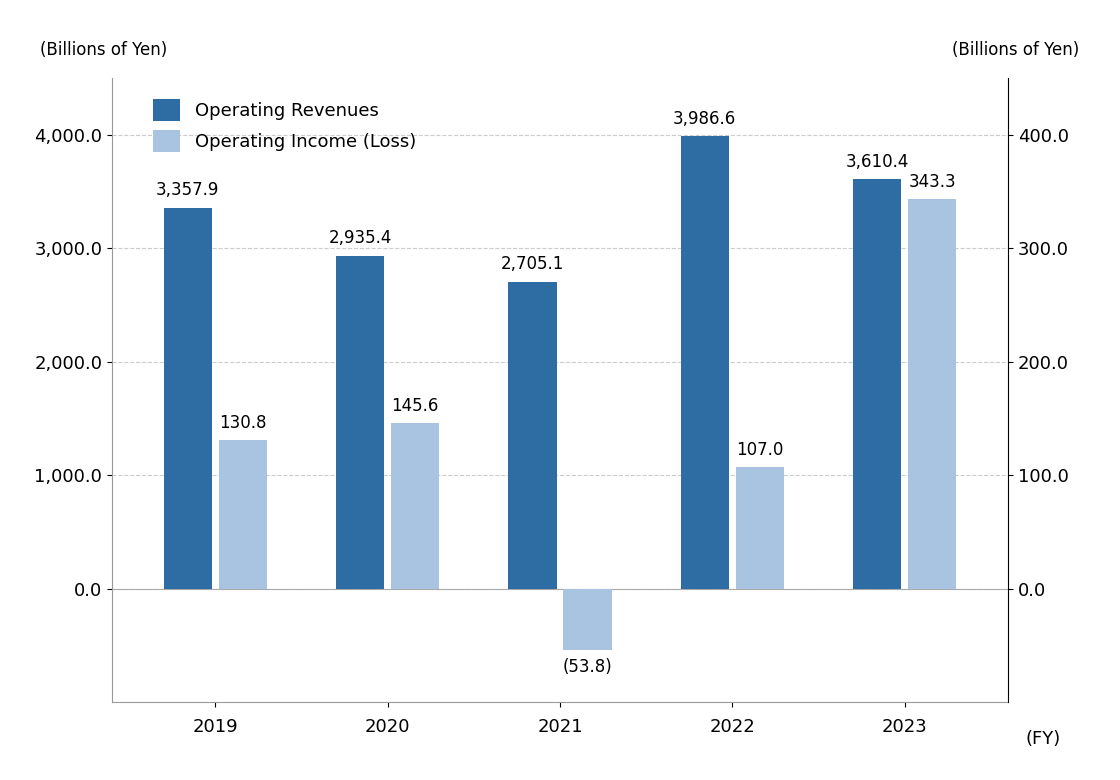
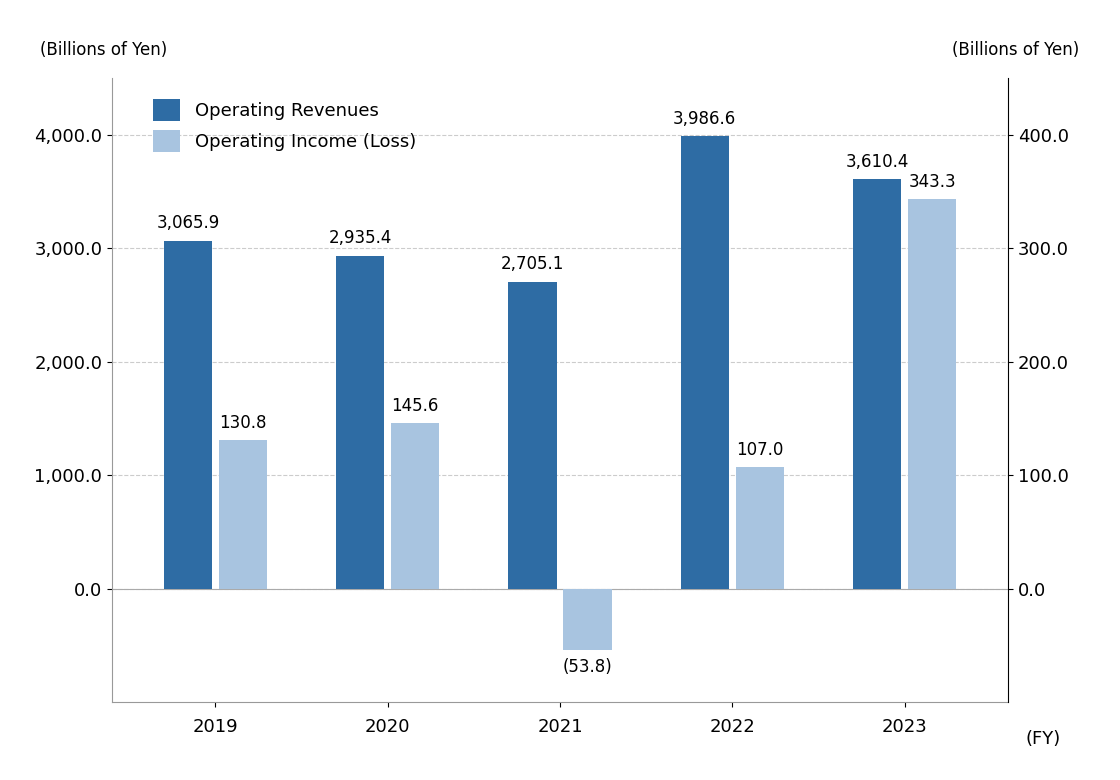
Operating Revenues/2019: 3,357.9 -> 3,065.9
